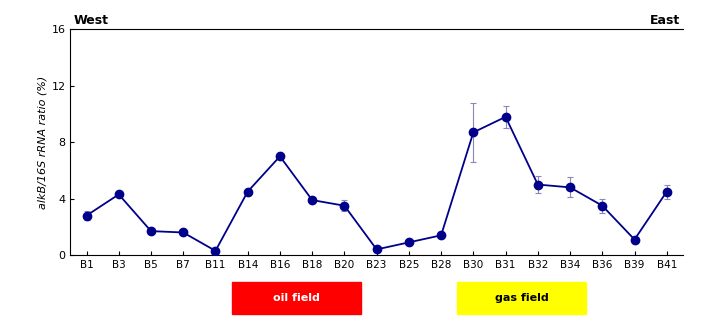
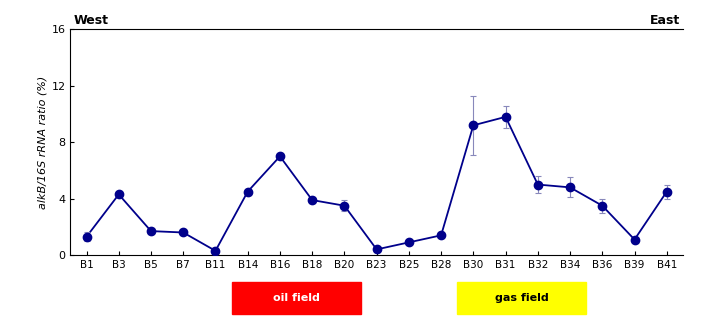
B1: 2.8 -> 1.3
B30: 8.7 -> 9.2
